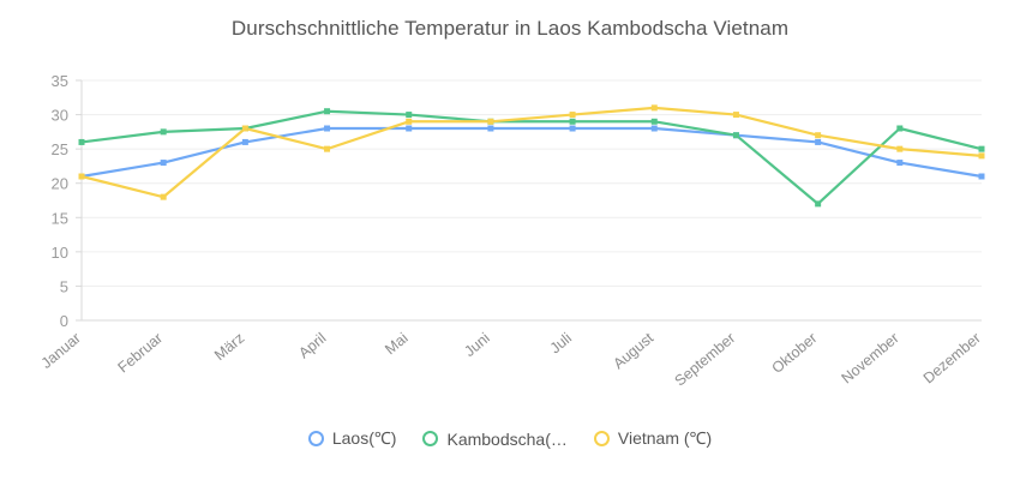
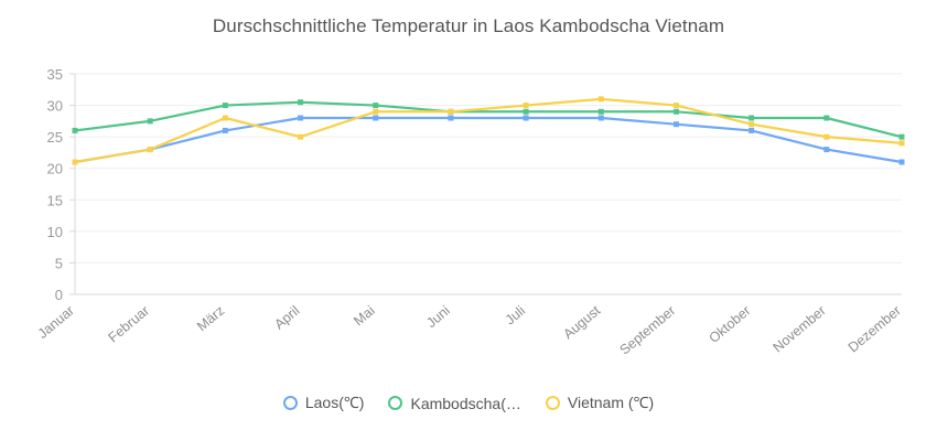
Vietnam (℃)/Februar: 18 -> 23
Kambodscha(…/März: 28 -> 30
Kambodscha(…/September: 27 -> 29
Kambodscha(…/Oktober: 17 -> 28
